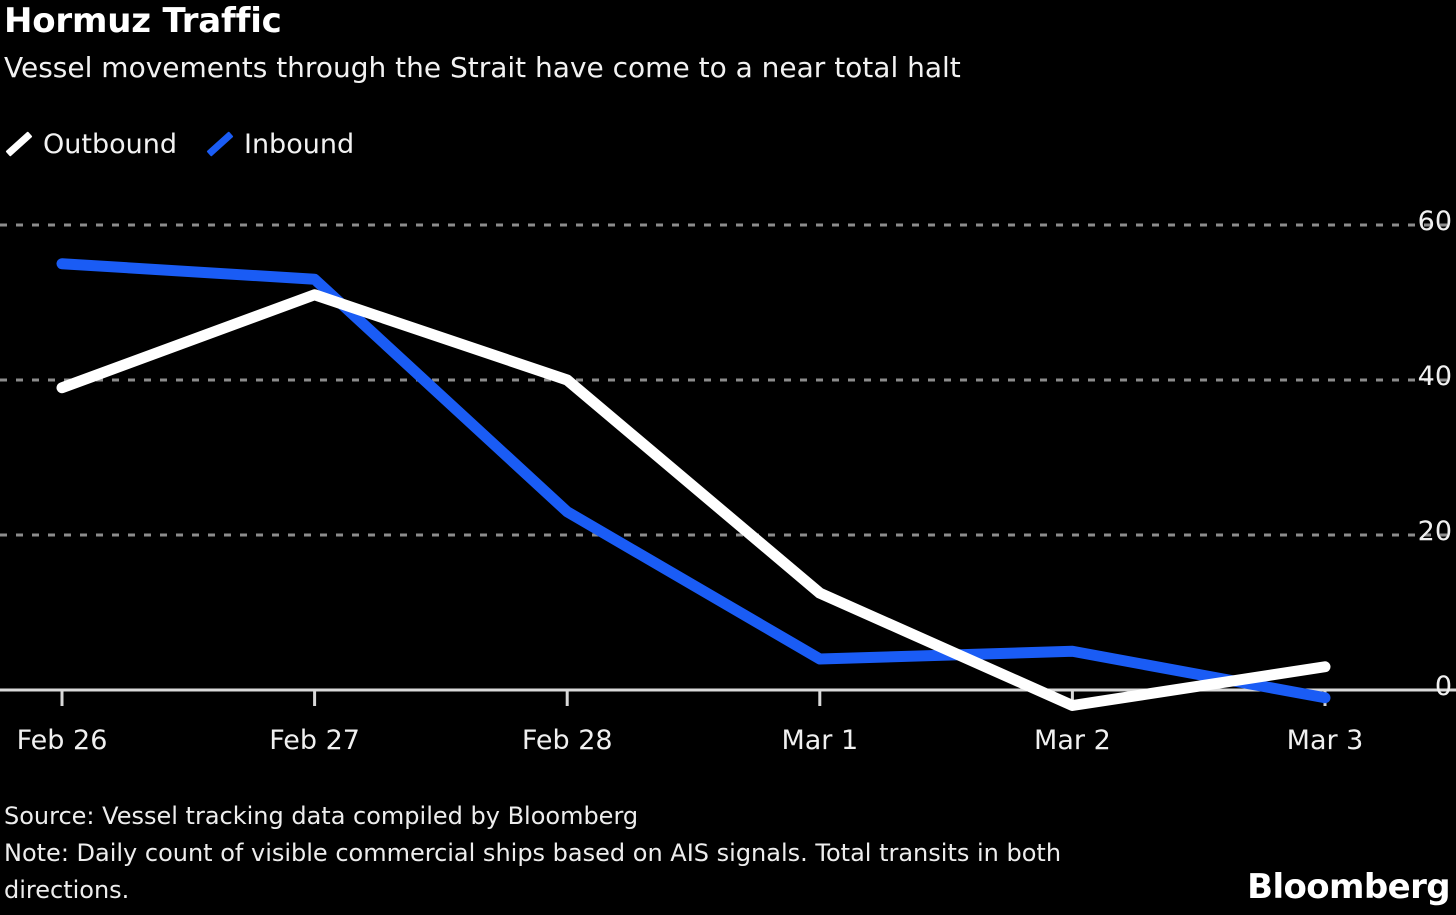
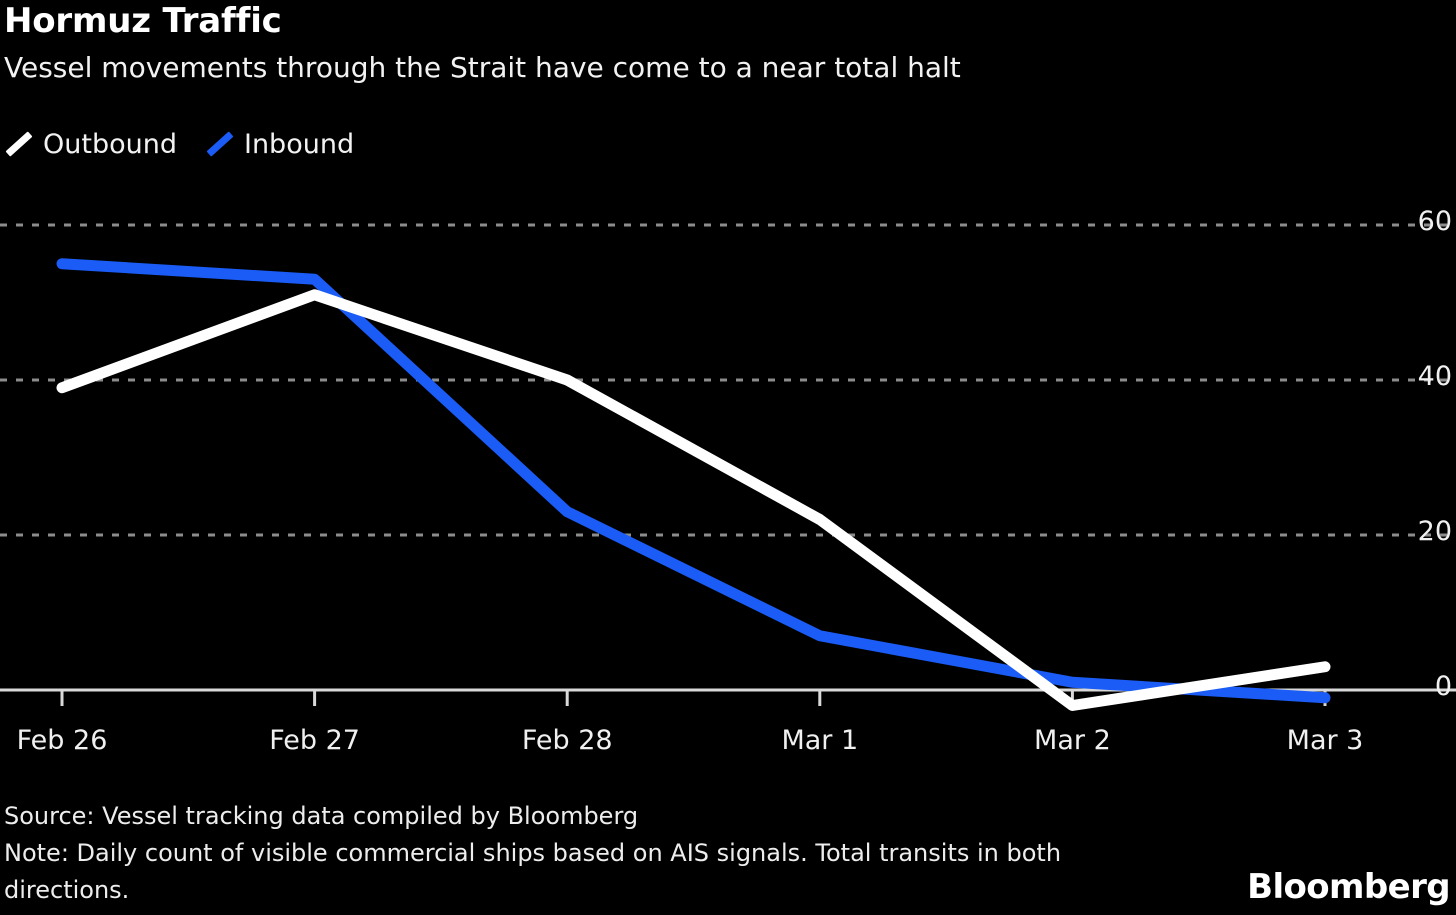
Outbound/Mar 1: 12 -> 22
Inbound/Mar 1: 4 -> 7
Inbound/Mar 2: 5 -> 1
